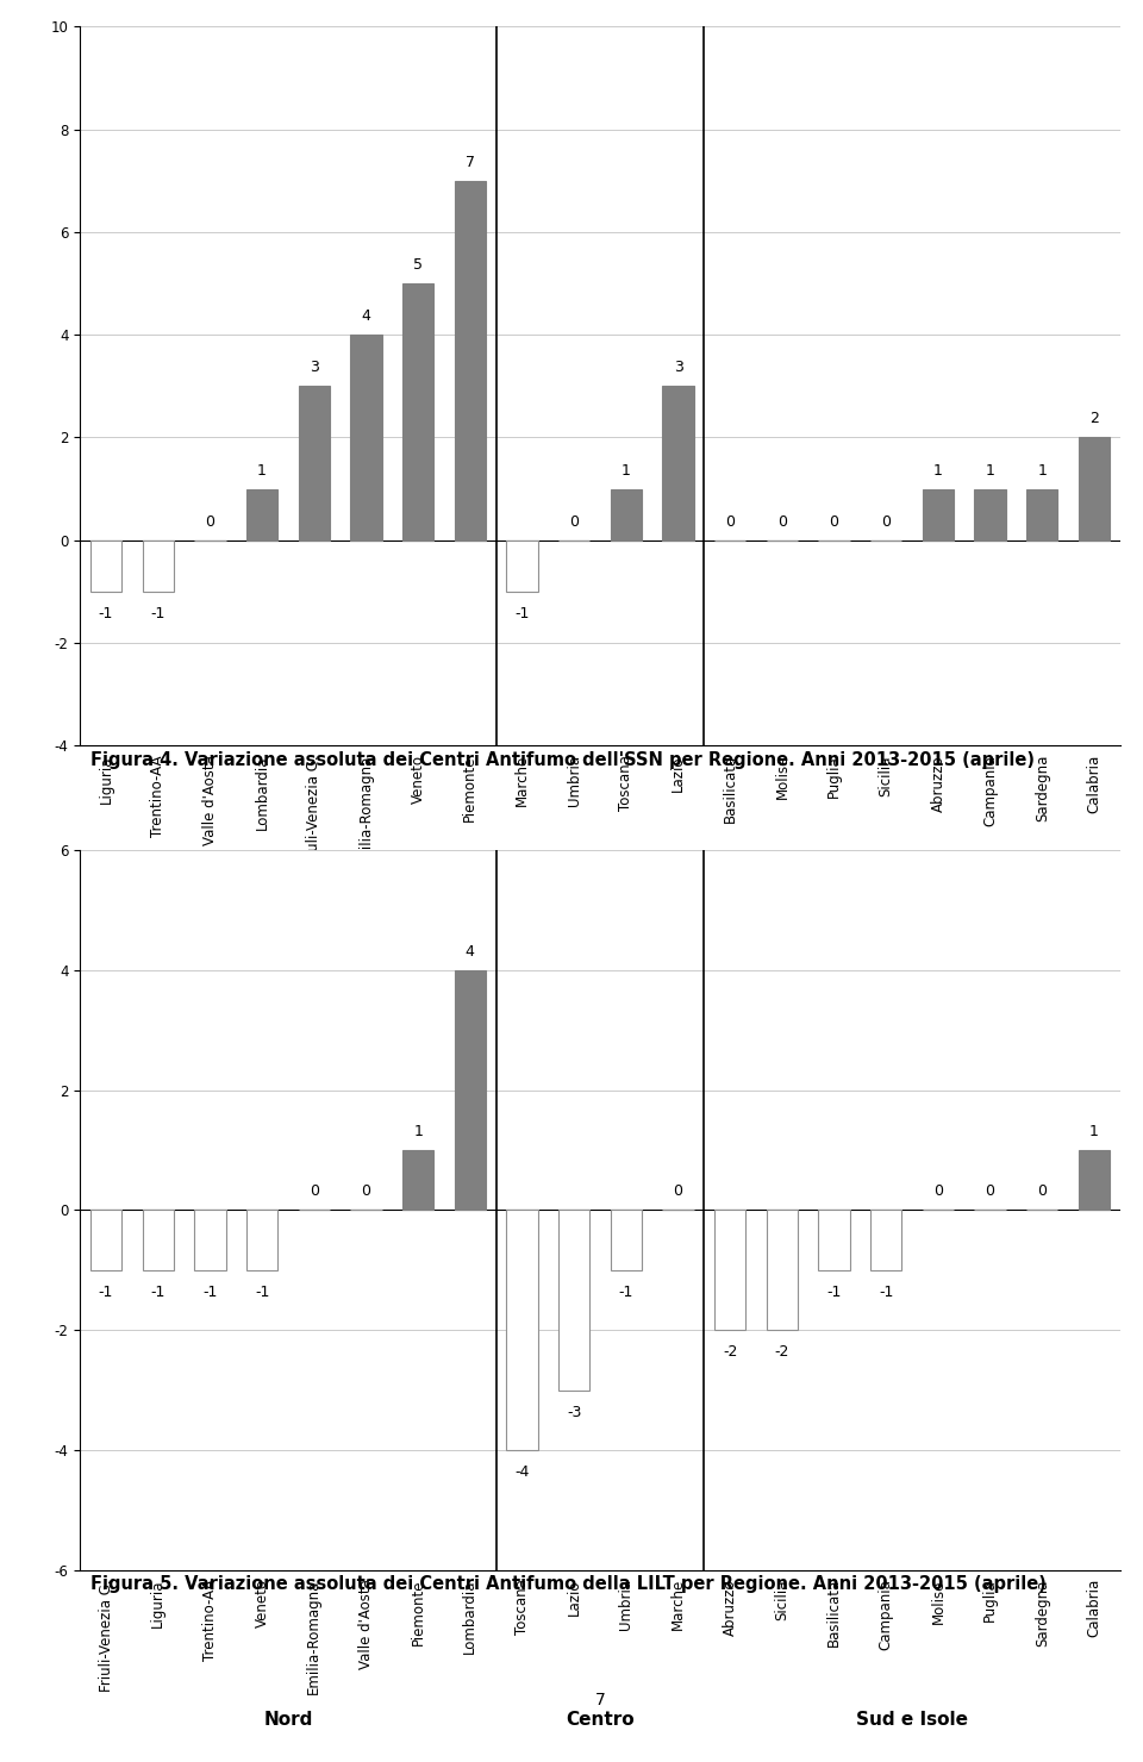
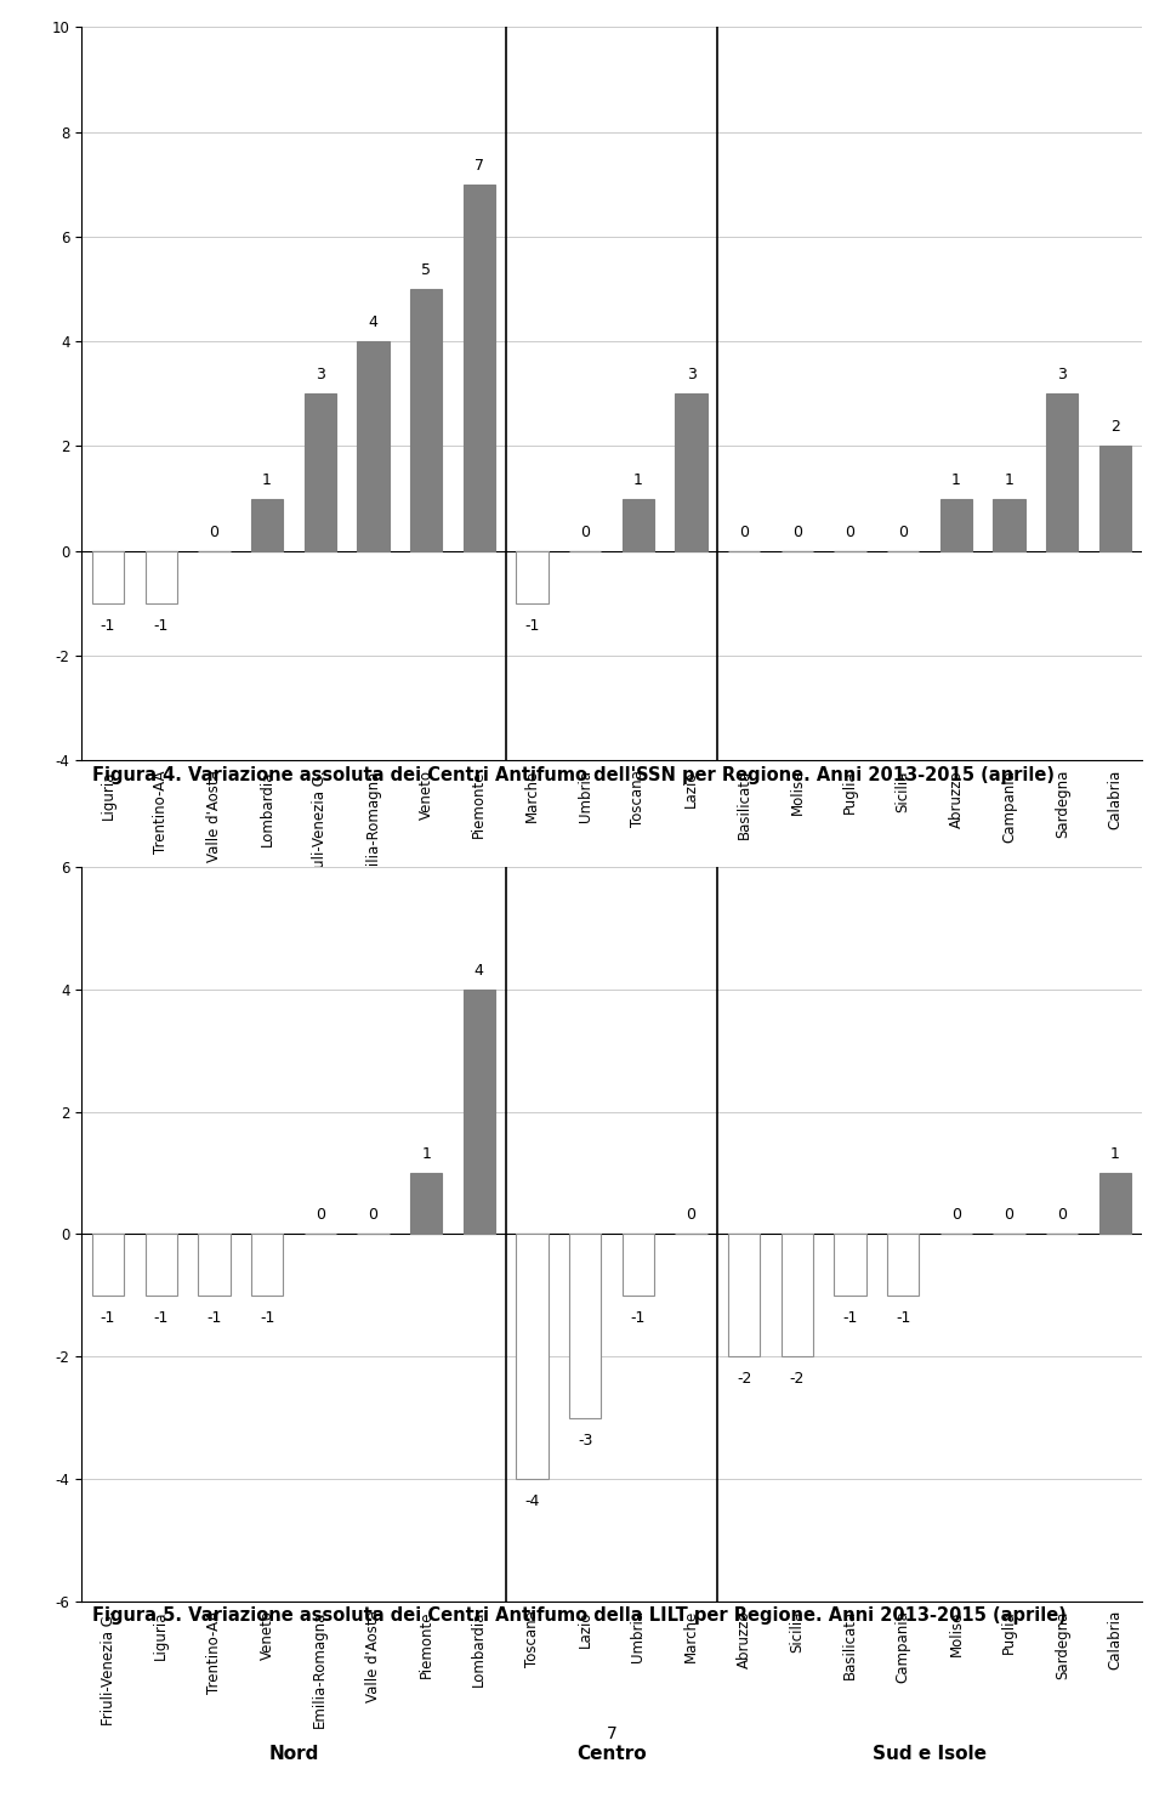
Sardegna: 1 -> 3
